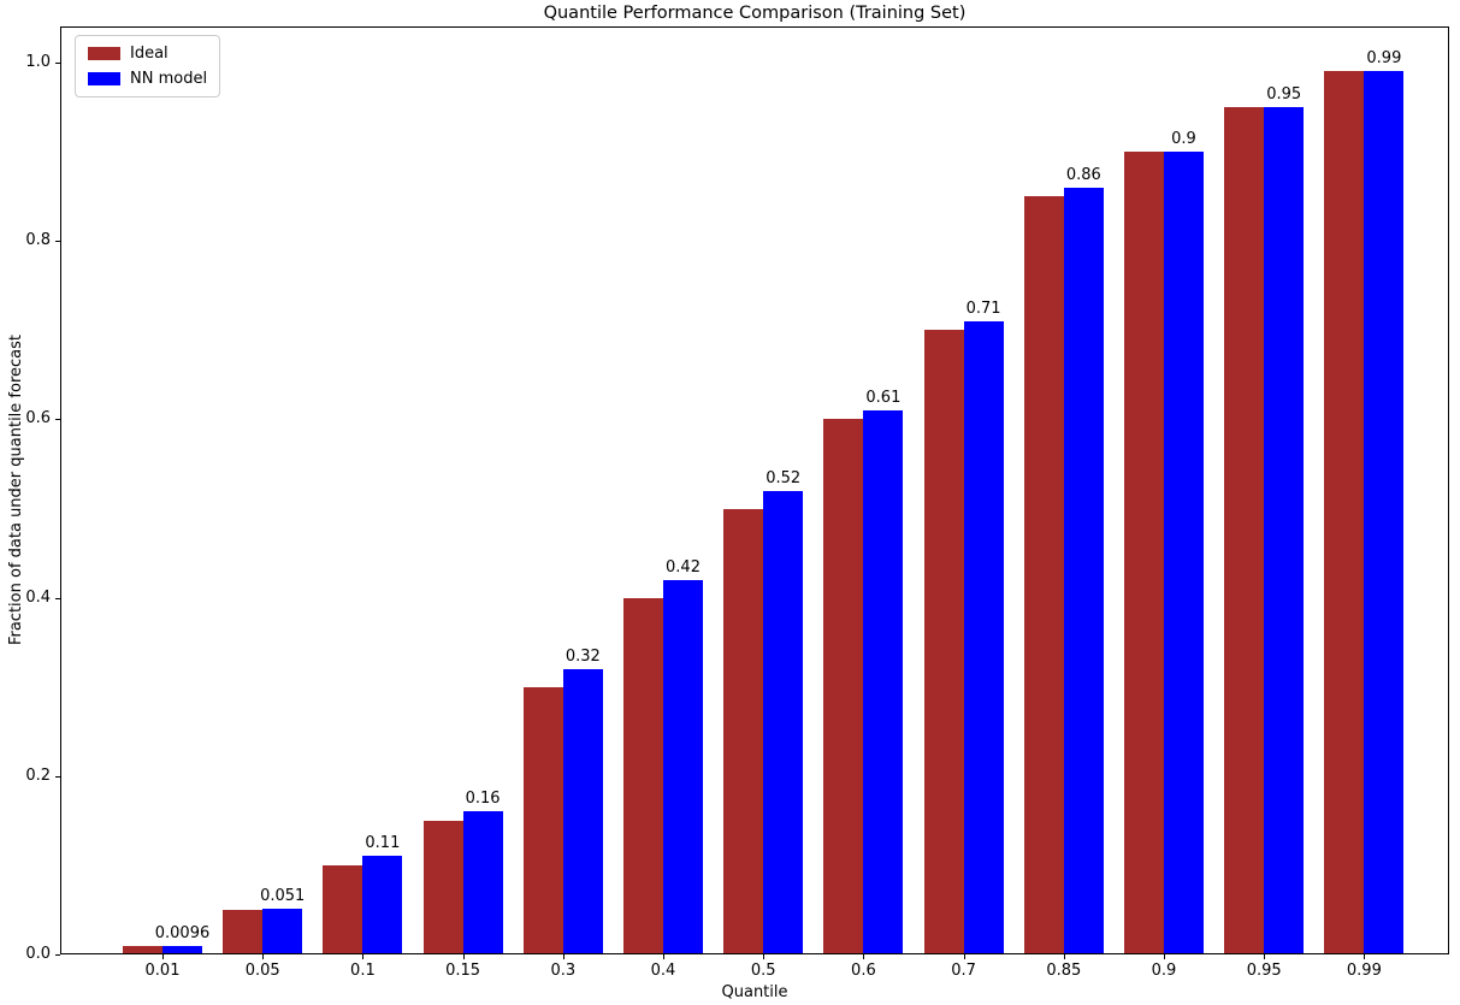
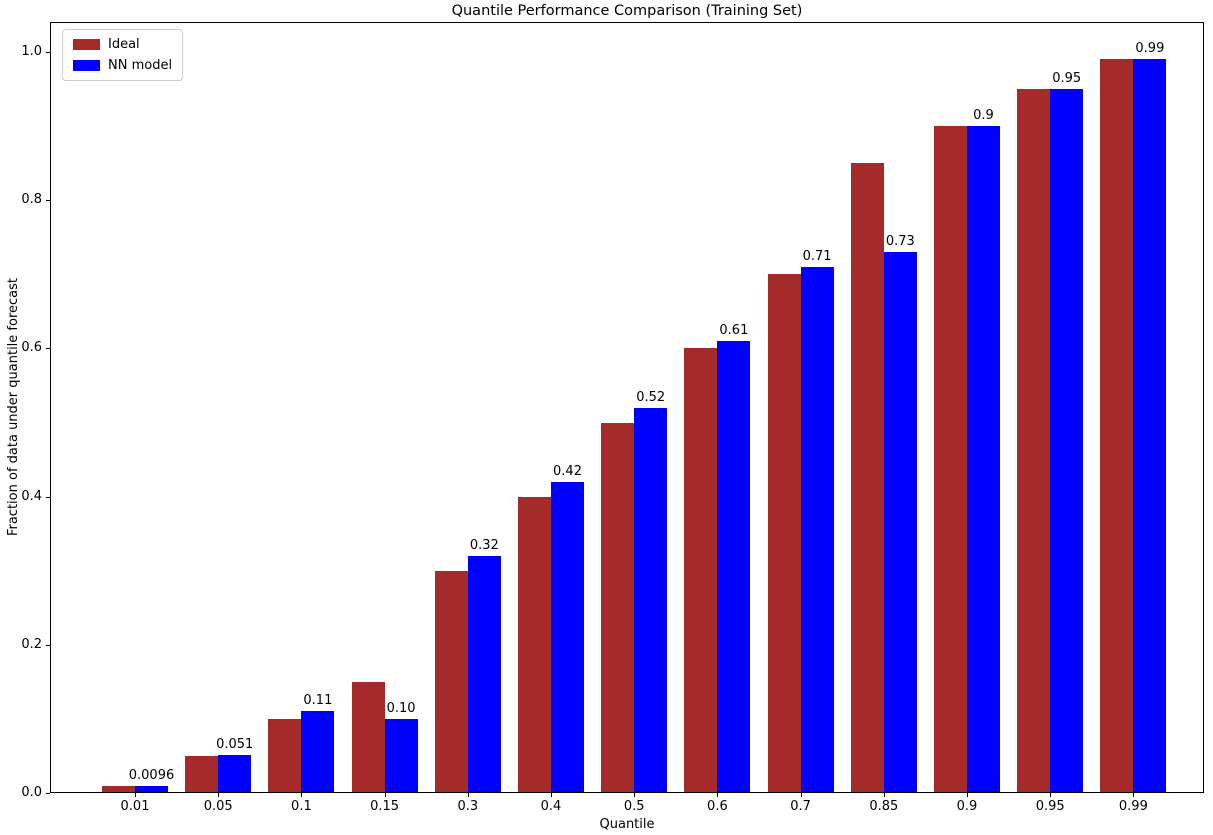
NN model/0.15: 0.16 -> 0.10
NN model/0.85: 0.86 -> 0.73
